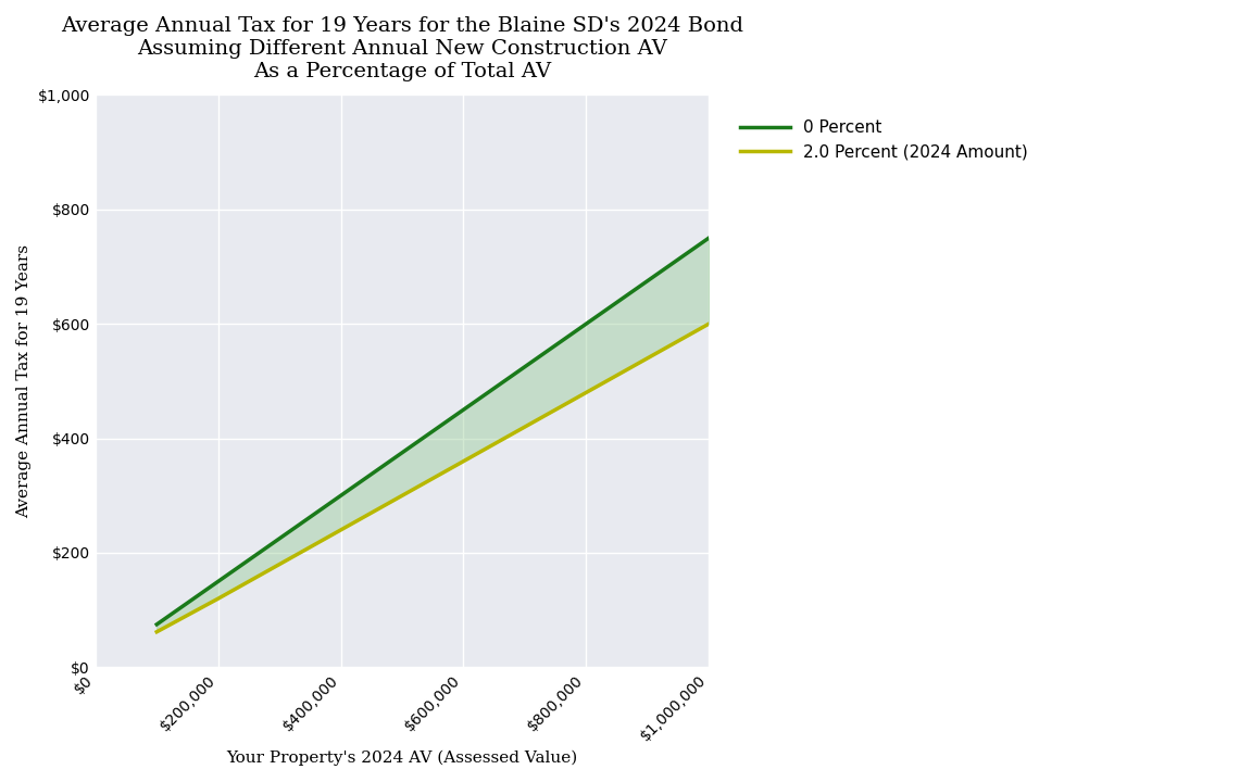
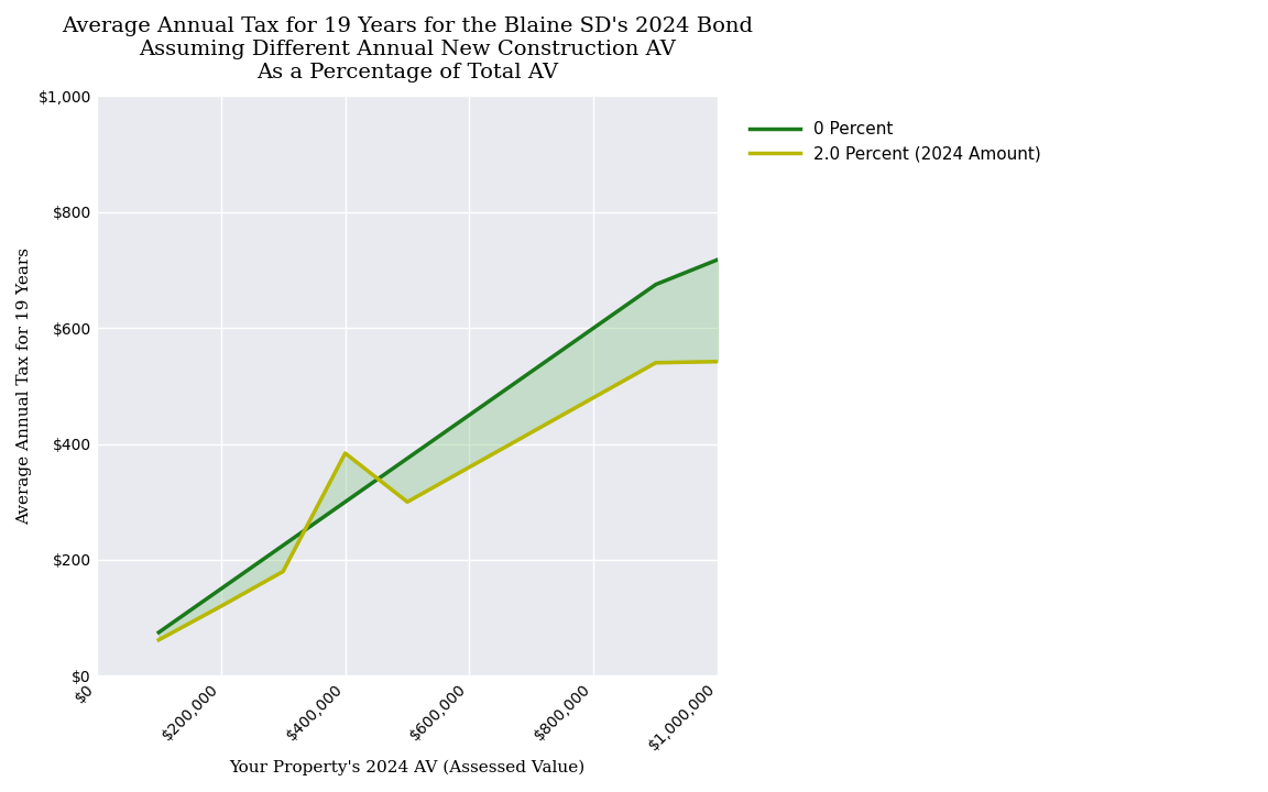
2.0 Percent (2024 Amount)/$400,000: $240 -> $384
0 Percent/$1,000,000: $750 -> $718
2.0 Percent (2024 Amount)/$1,000,000: $600 -> $542
